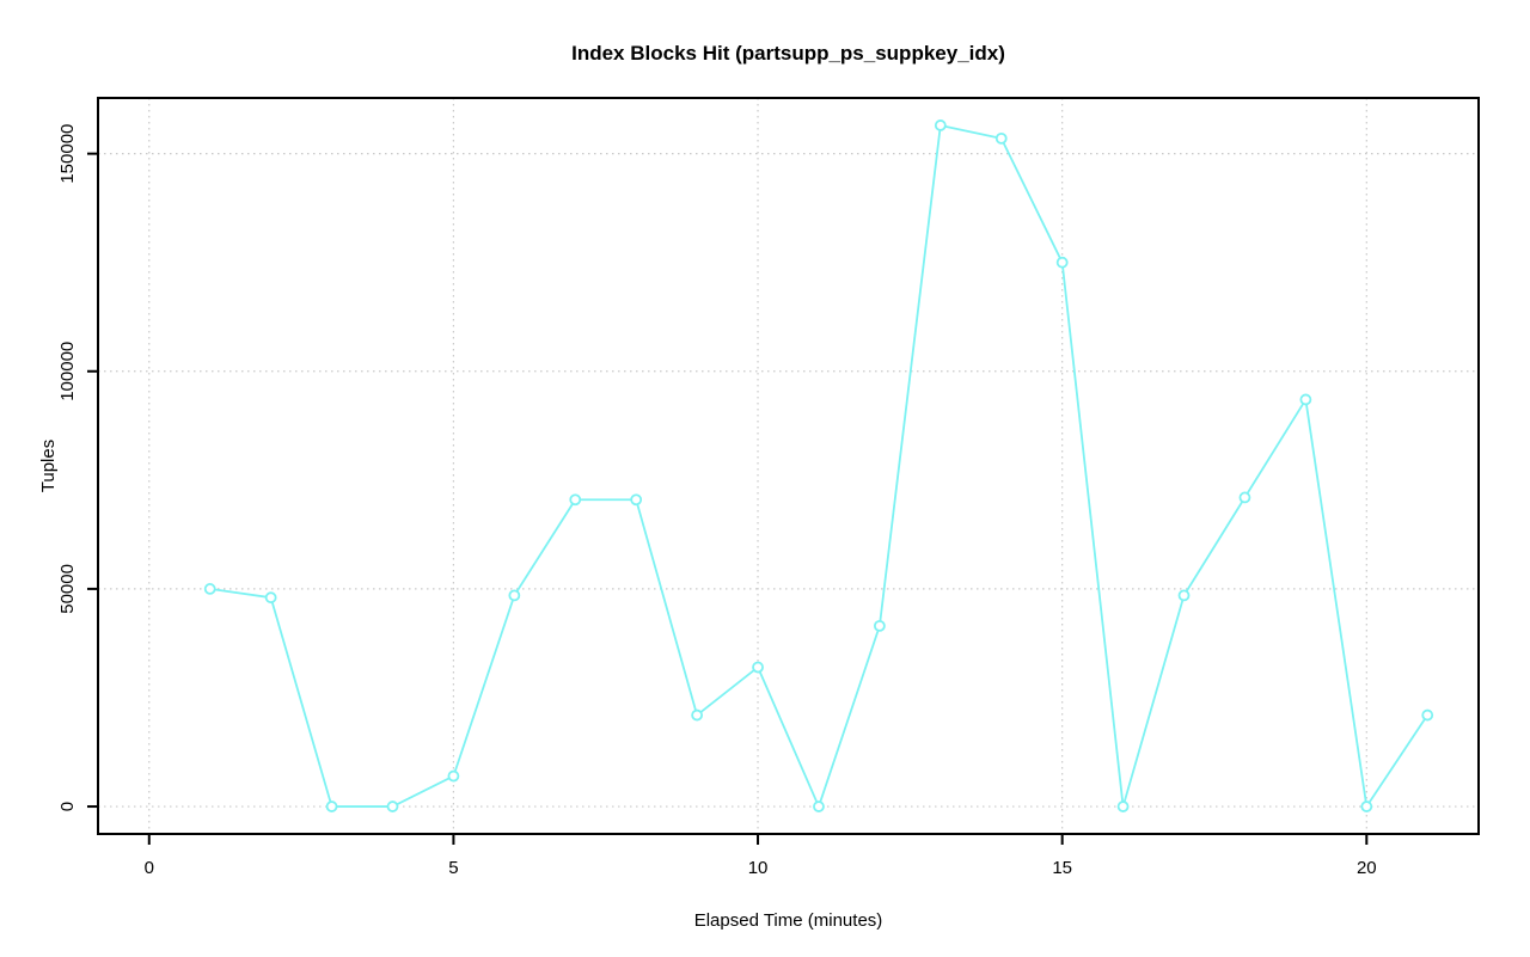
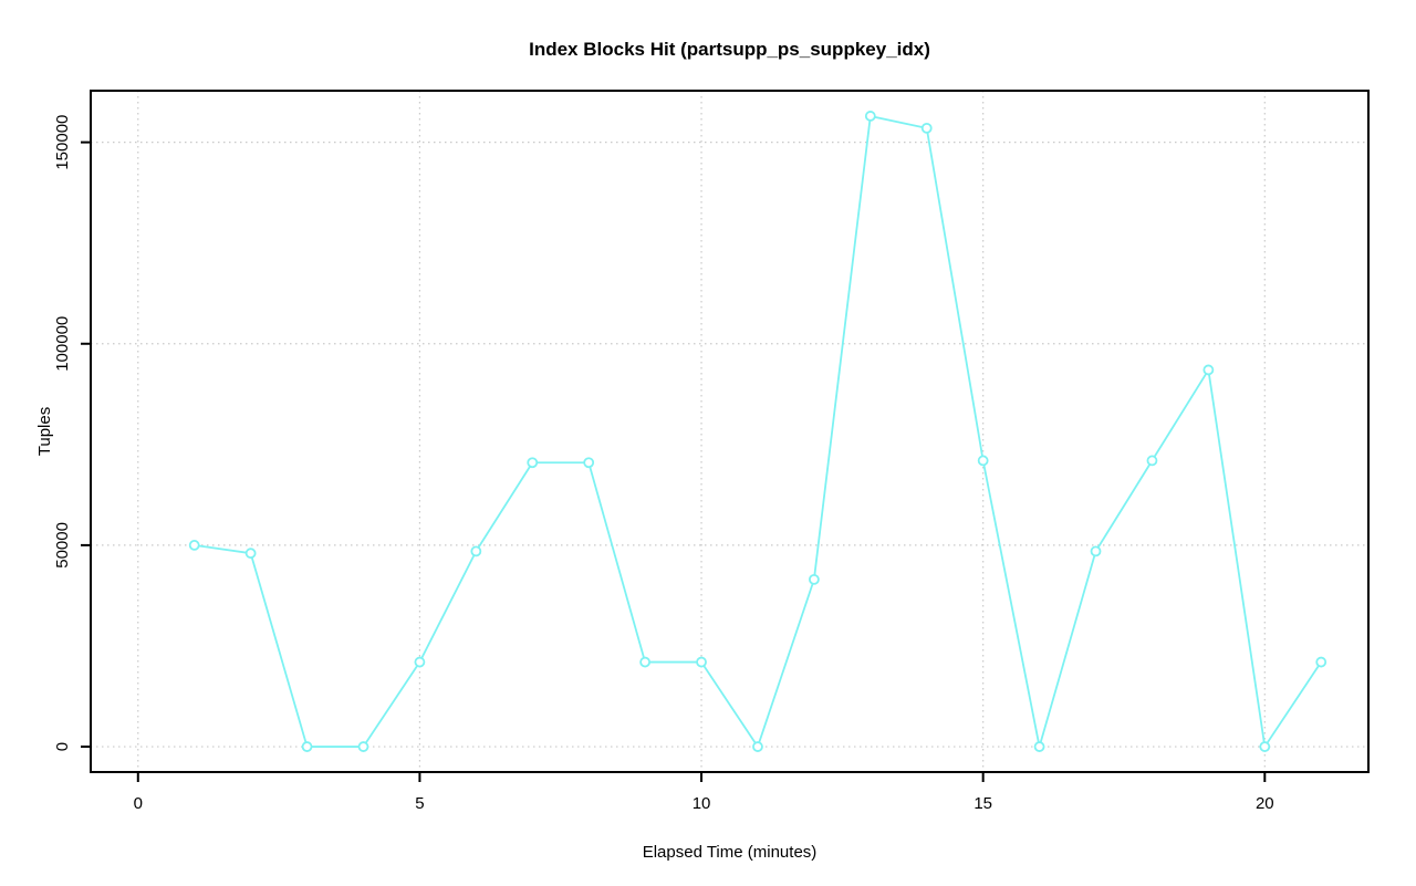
5: 7000 -> 21000
10: 32000 -> 21000
15: 125000 -> 71000
